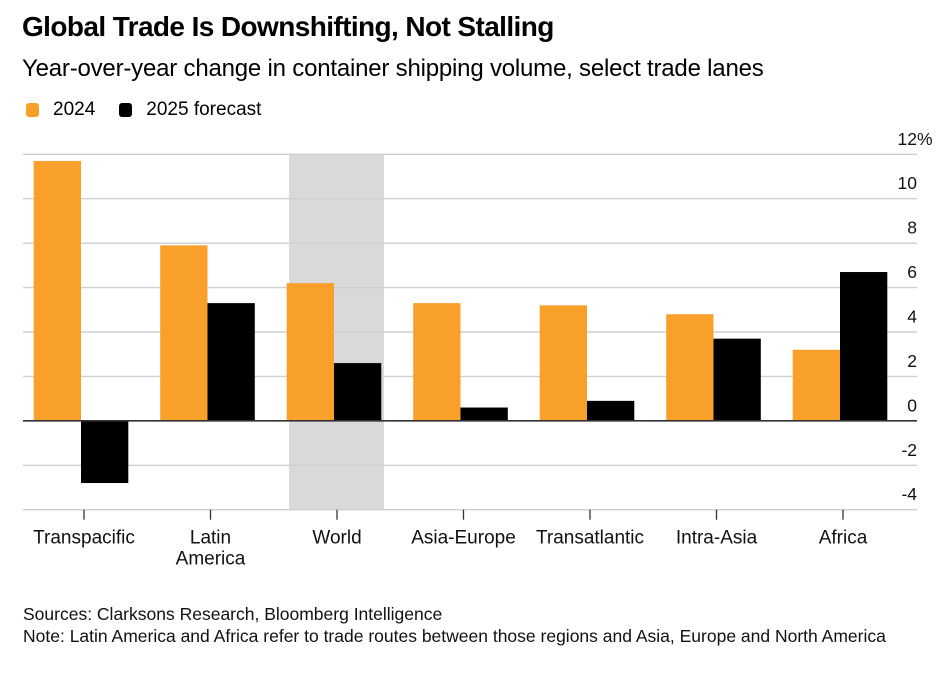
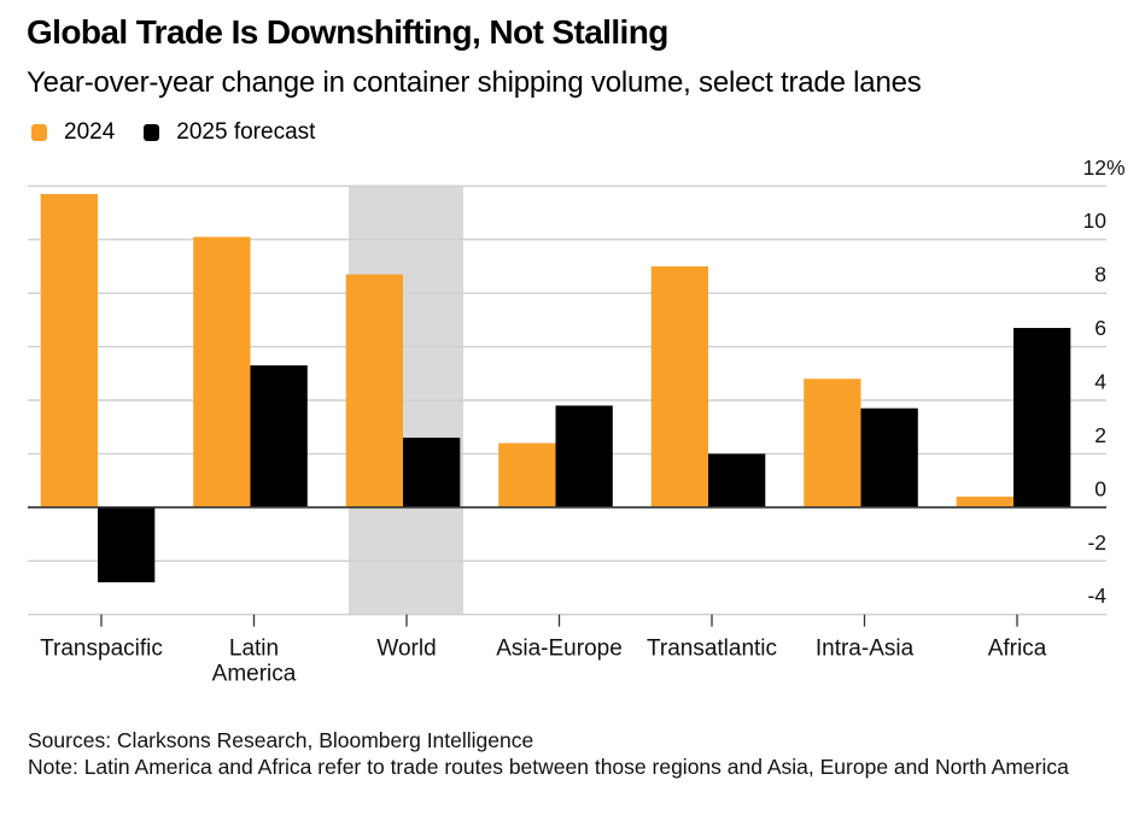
2024/Latin America: 7.9 -> 10.1
2024/World: 6.2 -> 8.7
2024/Asia-Europe: 5.3 -> 2.4
2025 forecast/Asia-Europe: 0.6 -> 3.8
2024/Transatlantic: 5.2 -> 9.0
2025 forecast/Transatlantic: 0.9 -> 2.0
2024/Africa: 3.2 -> 0.4
